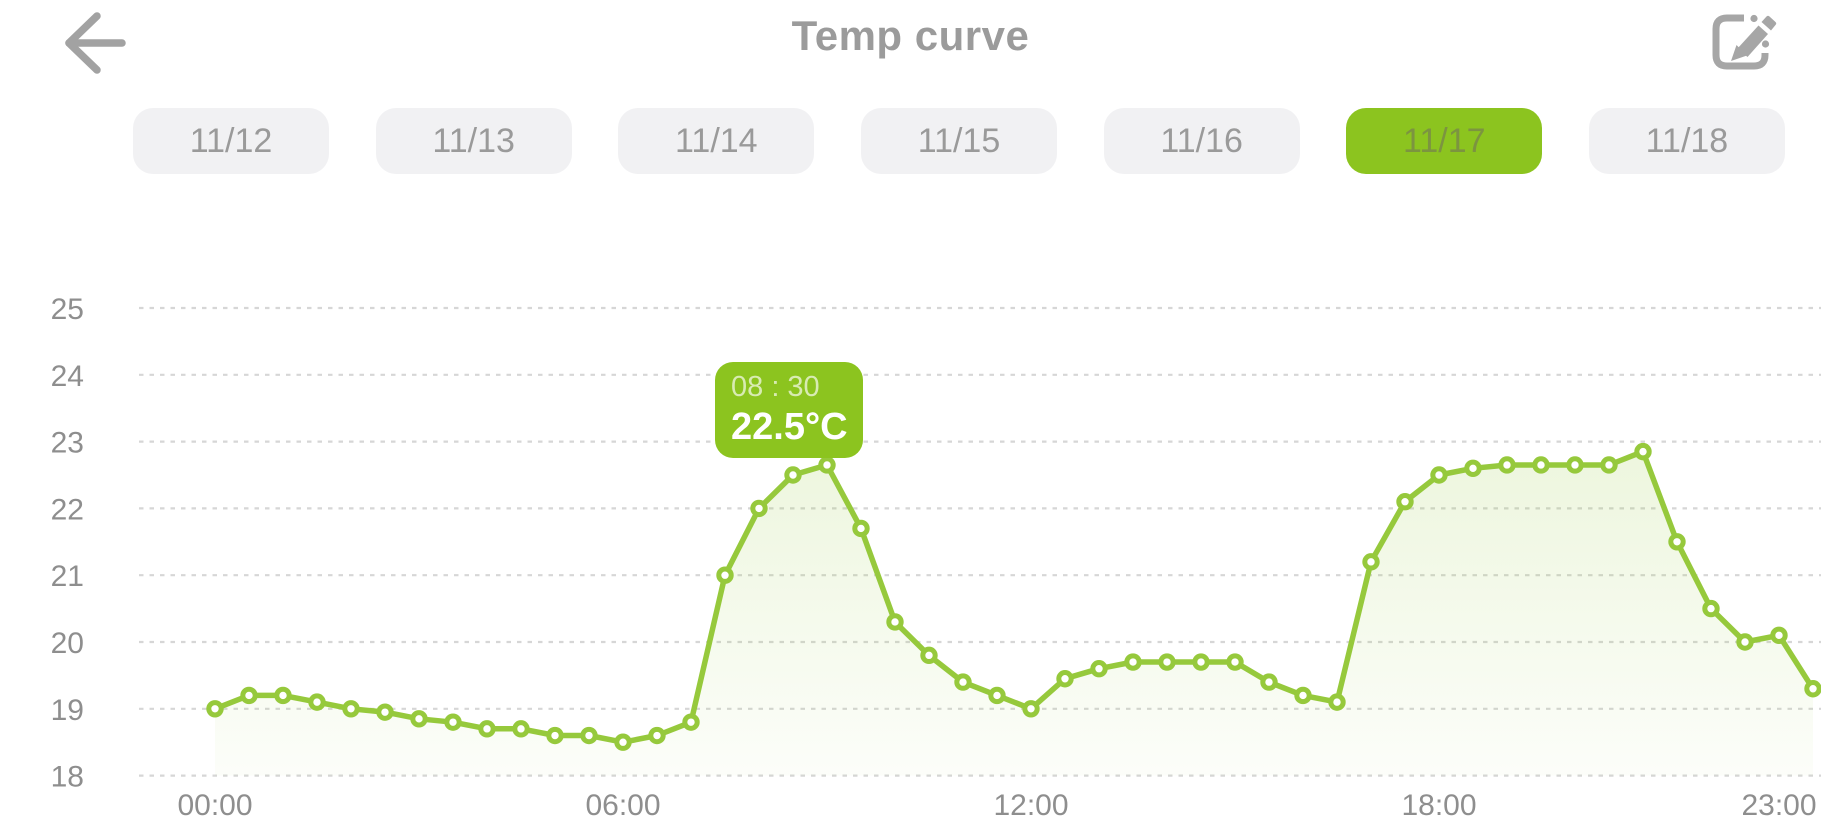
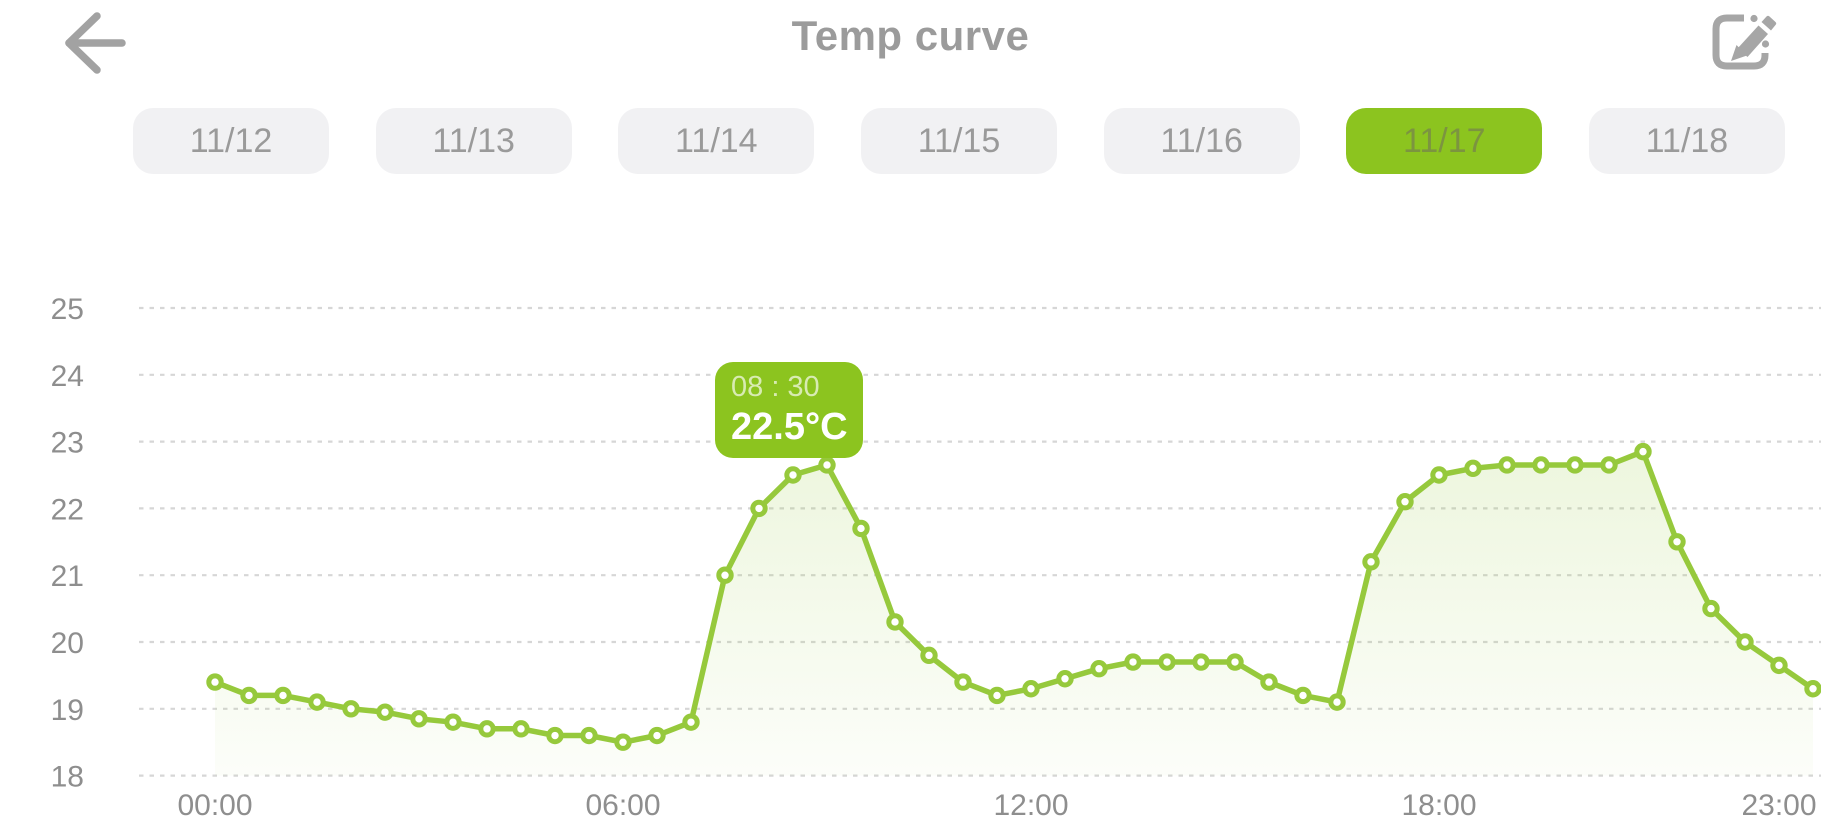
00:00: 19.0 -> 19.4
12:00: 19.0 -> 19.3
23:00: 20.1 -> 19.6
